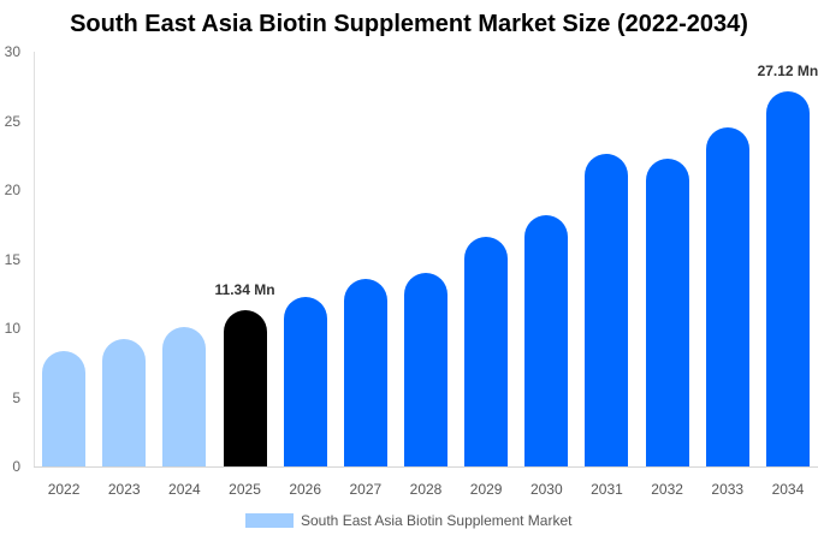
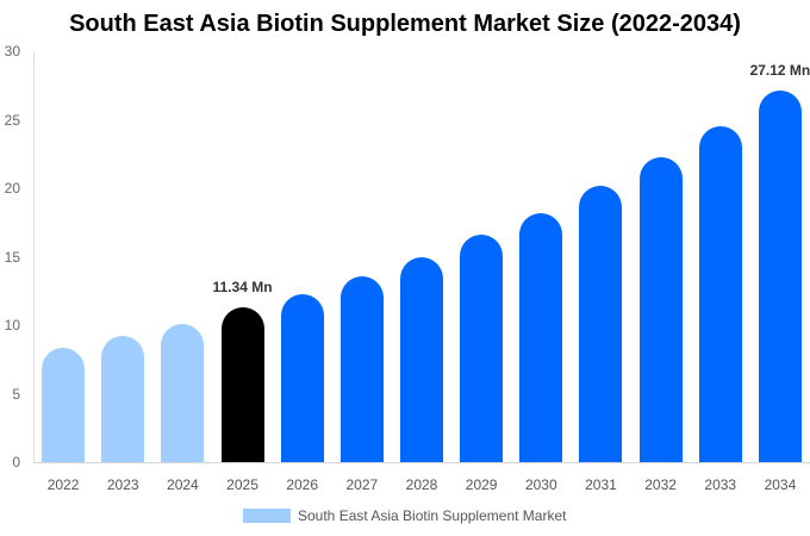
2028: 14.0 -> 15.0
2031: 22.6 -> 20.2
